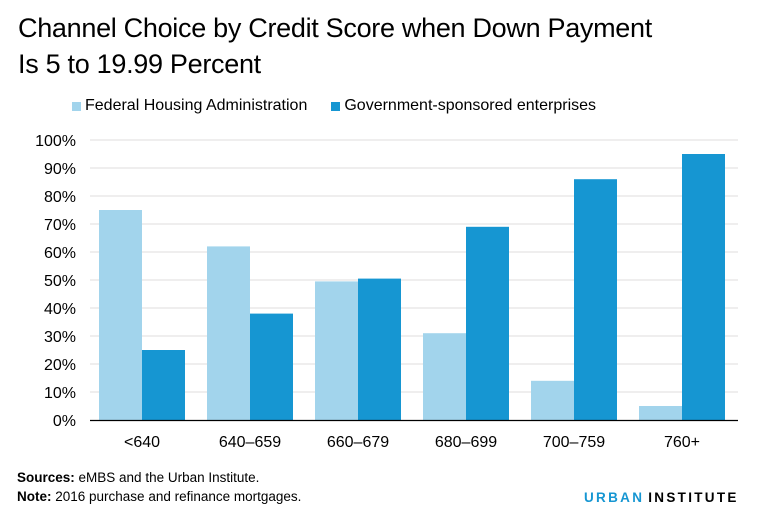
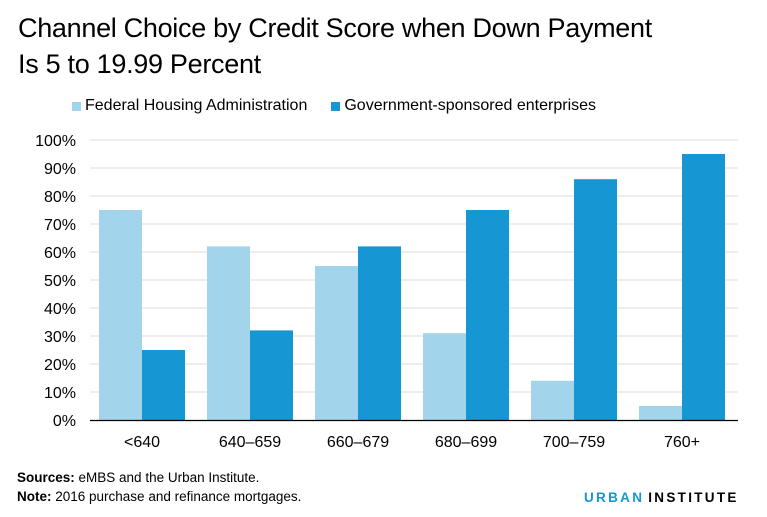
Government-sponsored enterprises/640–659: 38% -> 32%
Federal Housing Administration/660–679: 50% -> 55%
Government-sponsored enterprises/660–679: 50% -> 62%
Government-sponsored enterprises/680–699: 69% -> 75%
